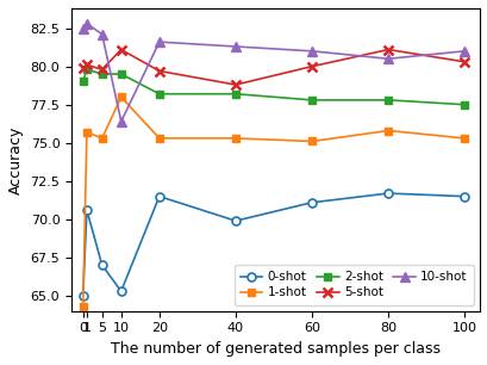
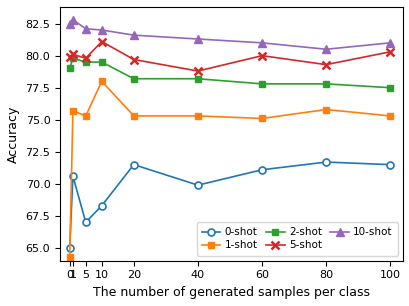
0-shot/10: 65.3 -> 68.3
10-shot/10: 76.4 -> 82.0
5-shot/80: 81.1 -> 79.3
